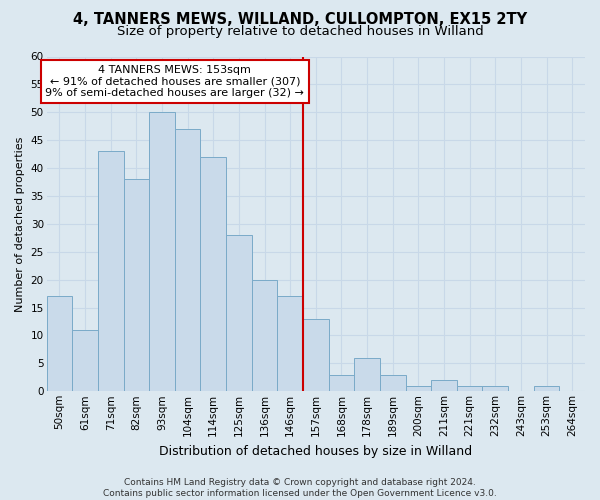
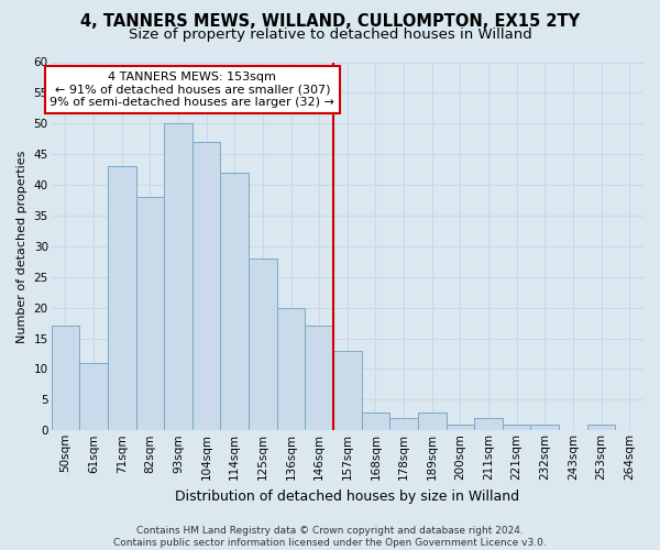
178sqm: 6 -> 2
